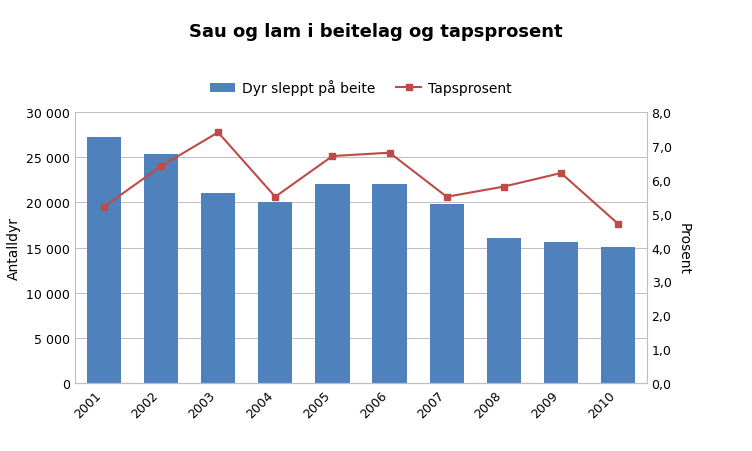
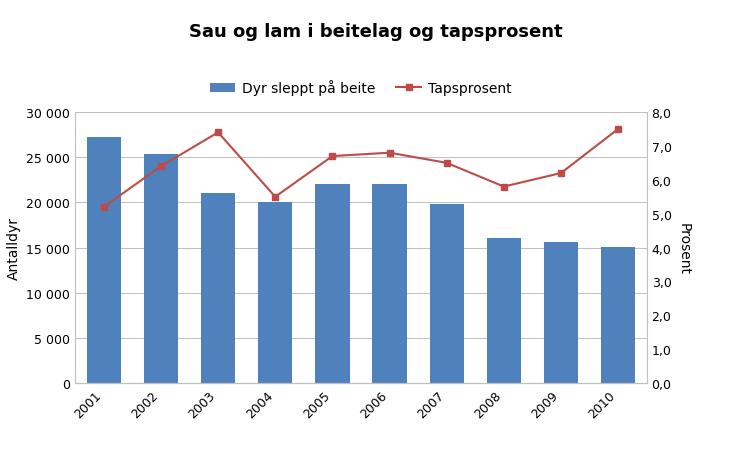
Tapsprosent/2007: 5,5 -> 6,5
Tapsprosent/2010: 4,7 -> 7,5
